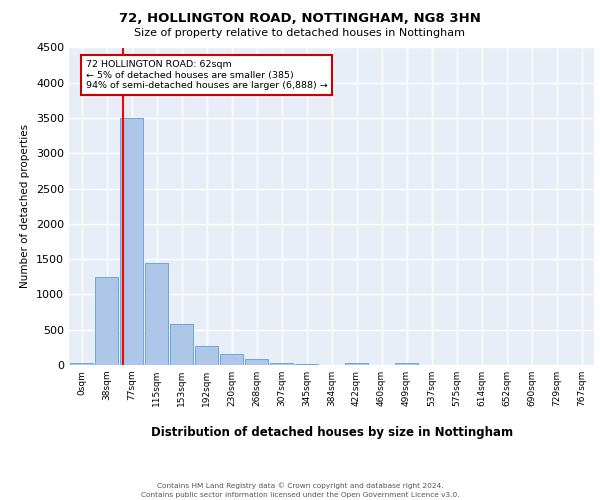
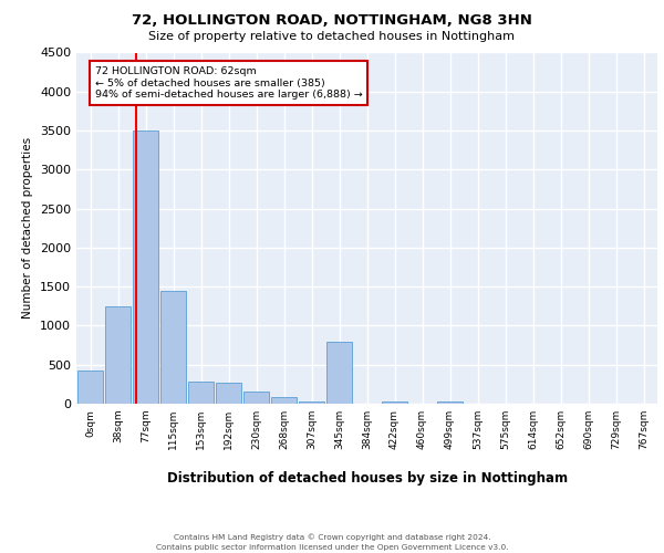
0sqm: 30 -> 420
153sqm: 580 -> 280
345sqm: 20 -> 800
